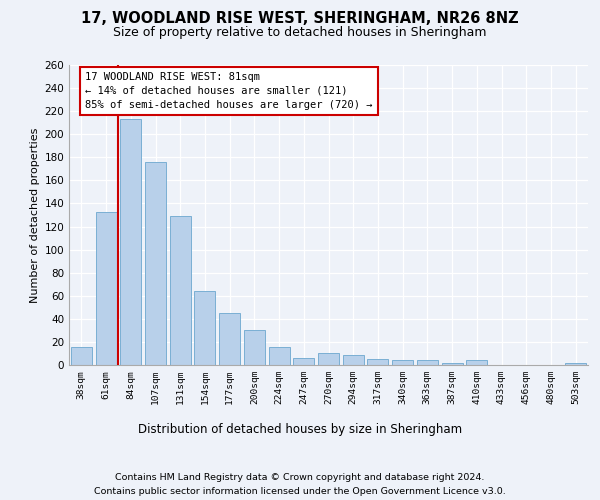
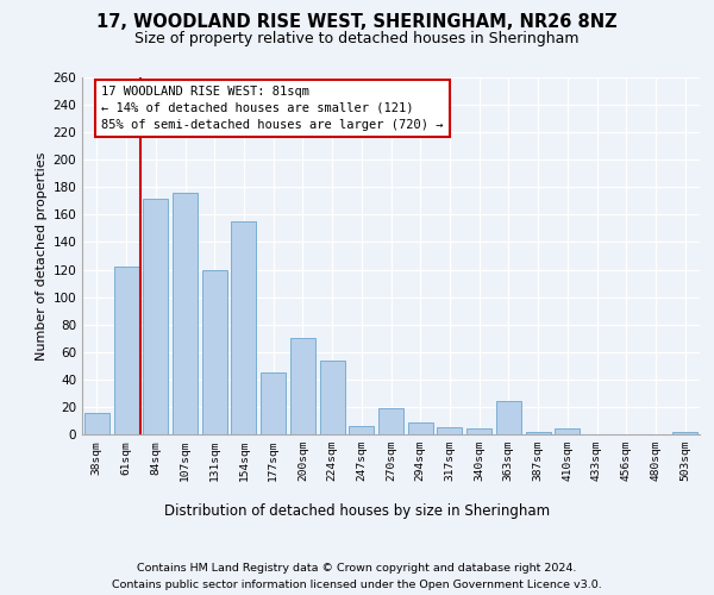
61sqm: 133 -> 122
84sqm: 213 -> 172
131sqm: 129 -> 120
154sqm: 64 -> 155
200sqm: 30 -> 70
224sqm: 16 -> 54
270sqm: 10 -> 19
363sqm: 4 -> 24
